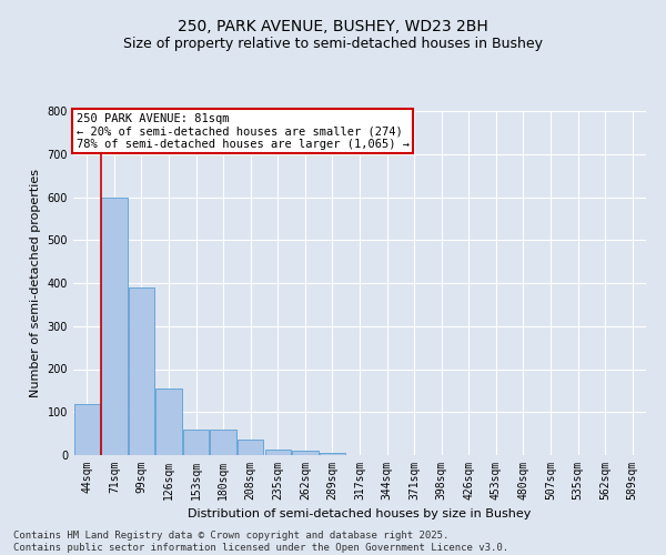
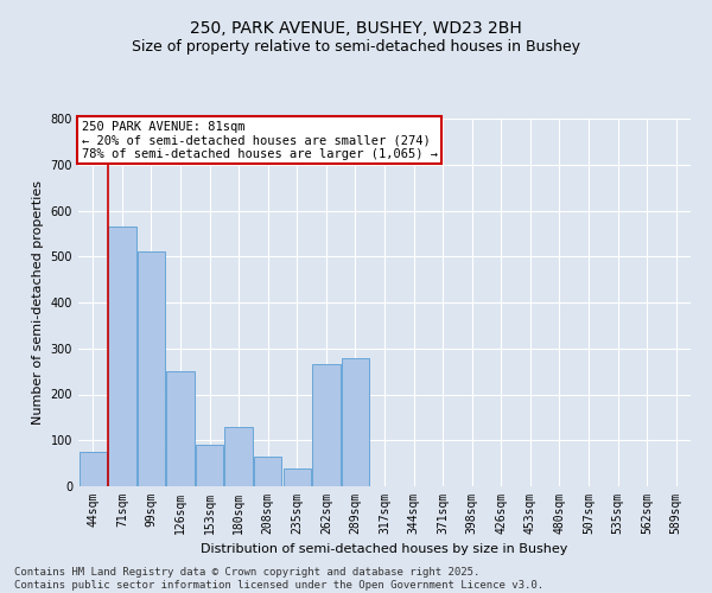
44sqm: 120 -> 75
71sqm: 600 -> 565
99sqm: 390 -> 510
126sqm: 155 -> 250
153sqm: 60 -> 90
180sqm: 60 -> 130
208sqm: 35 -> 65
235sqm: 13 -> 40
262sqm: 10 -> 265
289sqm: 5 -> 280
